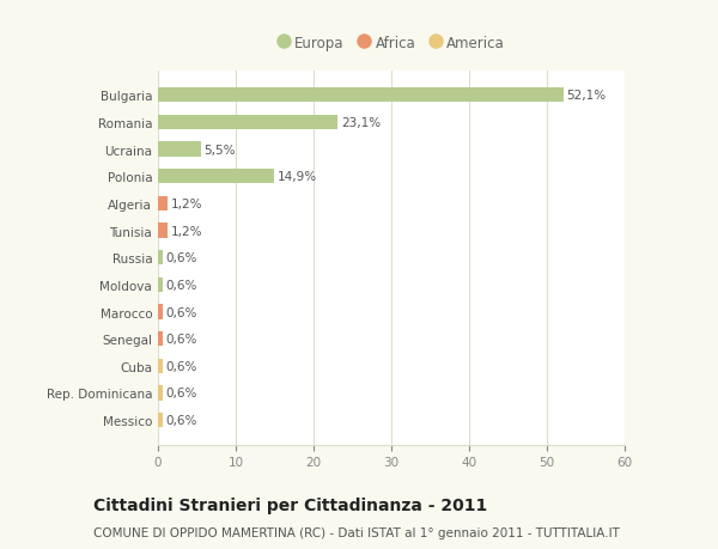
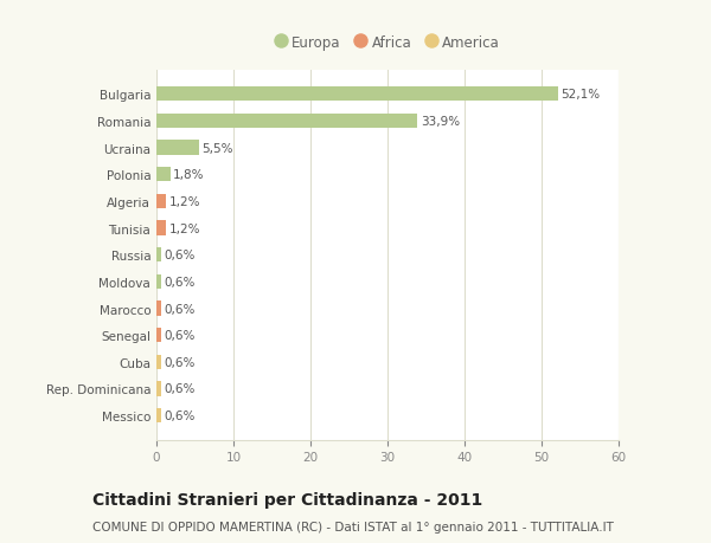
Romania: 23,1% -> 33,9%
Polonia: 14,9% -> 1,8%
